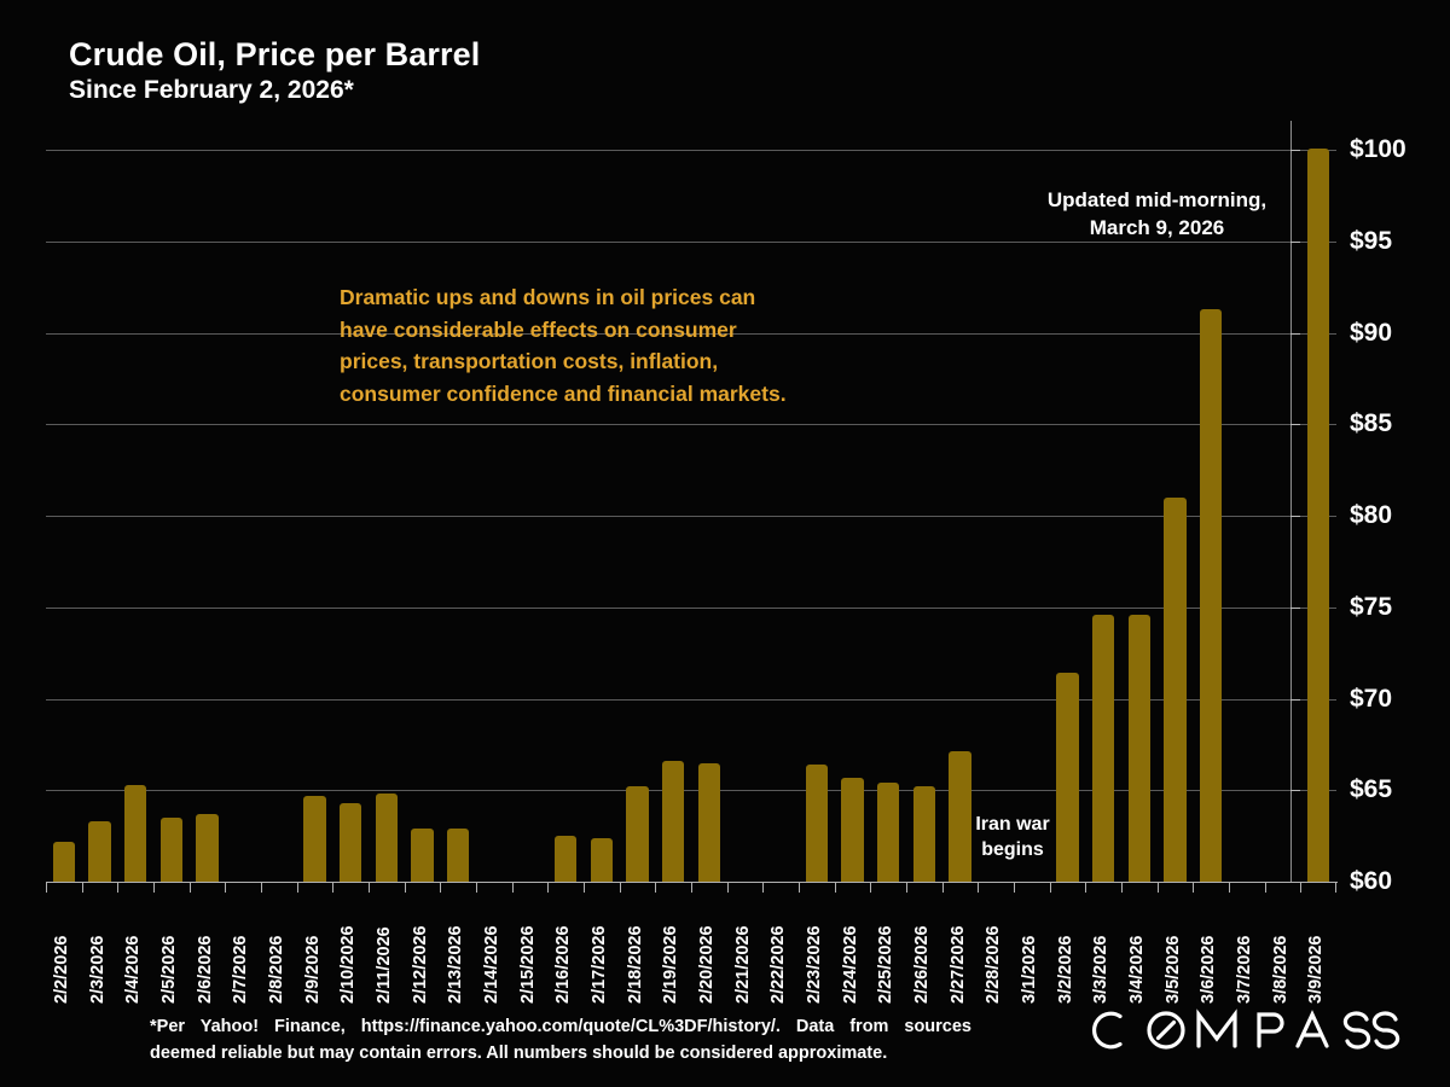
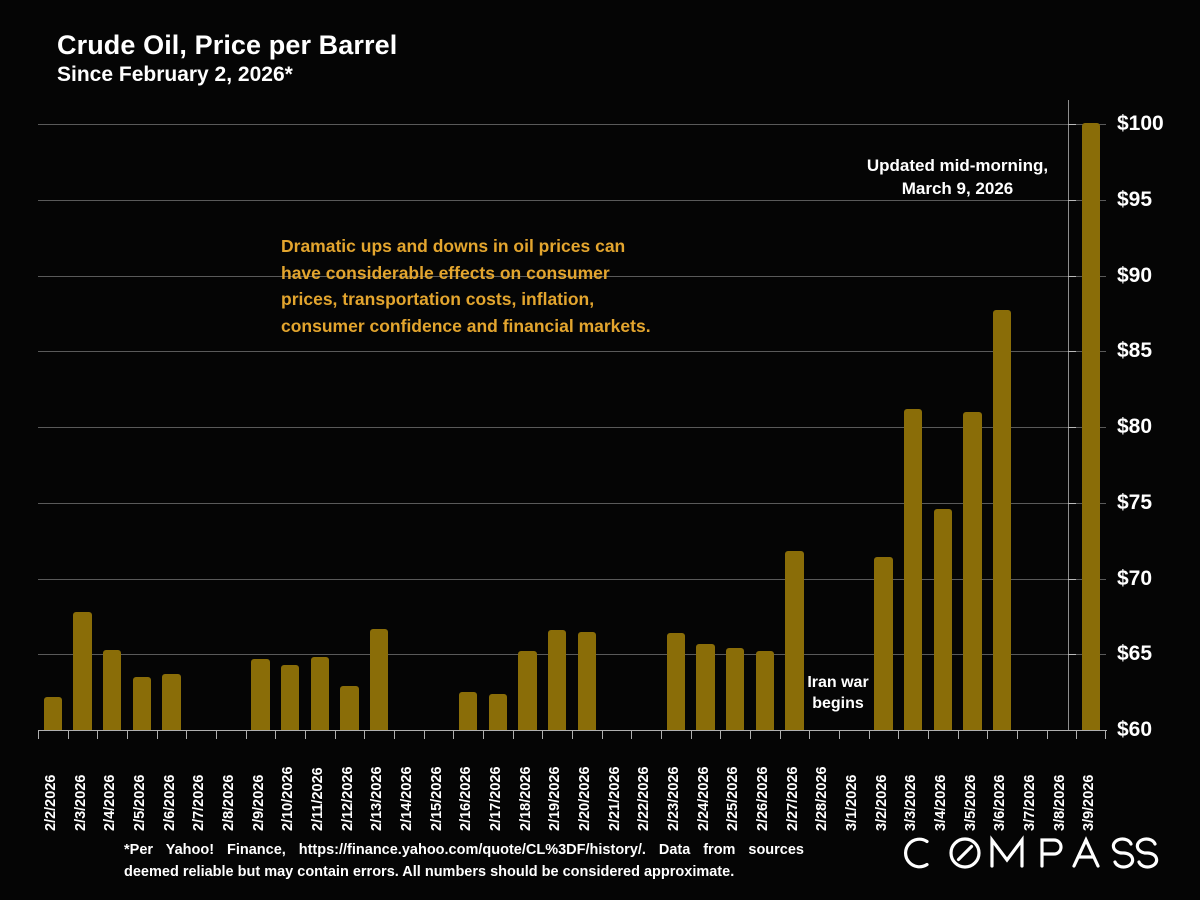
2/3/2026: $63.3 -> $67.8
2/13/2026: $62.9 -> $66.7
2/27/2026: $67.1 -> $71.8
3/3/2026: $74.6 -> $81.2
3/6/2026: $91.3 -> $87.7
